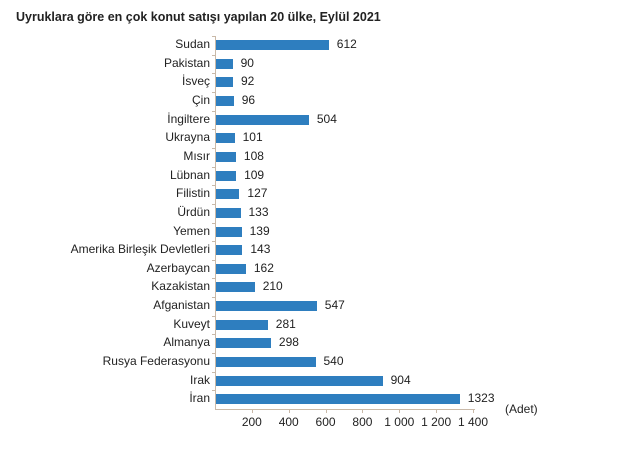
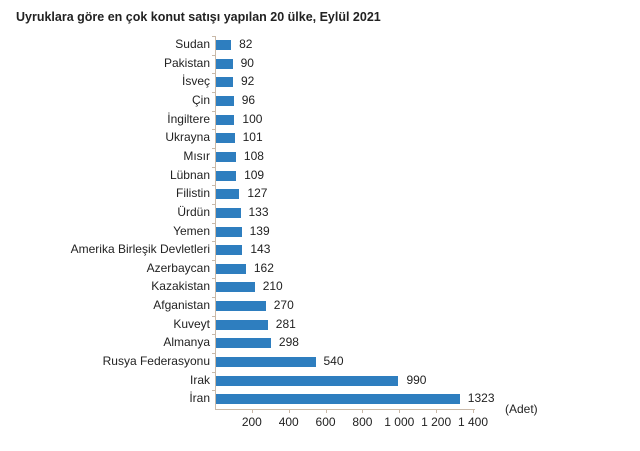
Sudan: 612 -> 82
İngiltere: 504 -> 100
Afganistan: 547 -> 270
Irak: 904 -> 990
